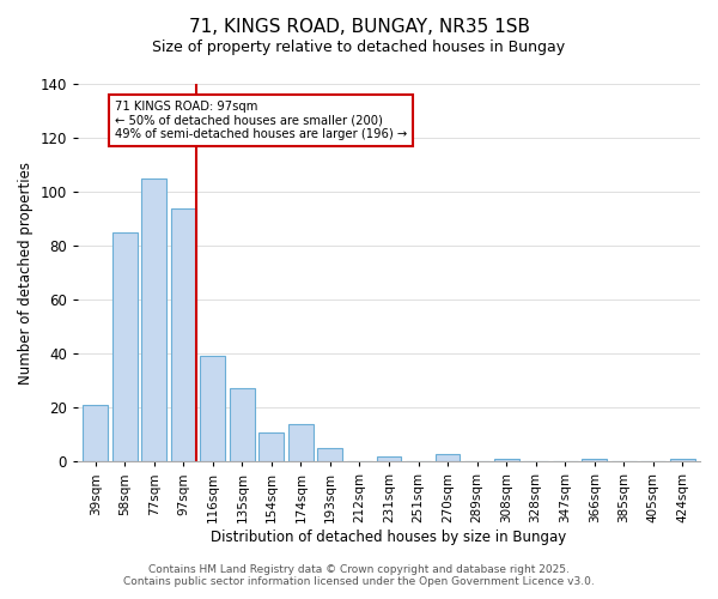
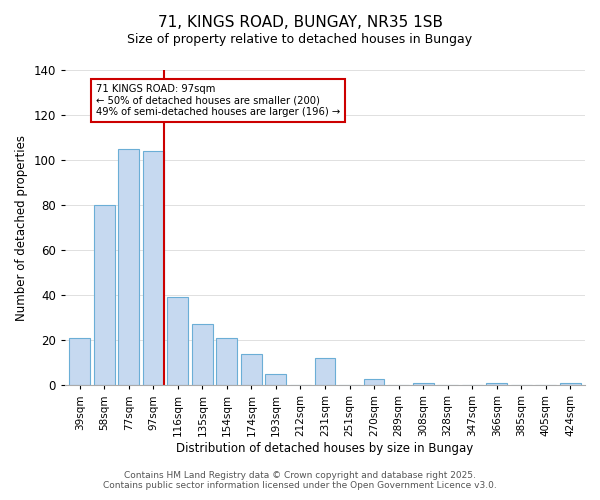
58sqm: 85 -> 80
97sqm: 94 -> 104
154sqm: 11 -> 21
231sqm: 2 -> 12
